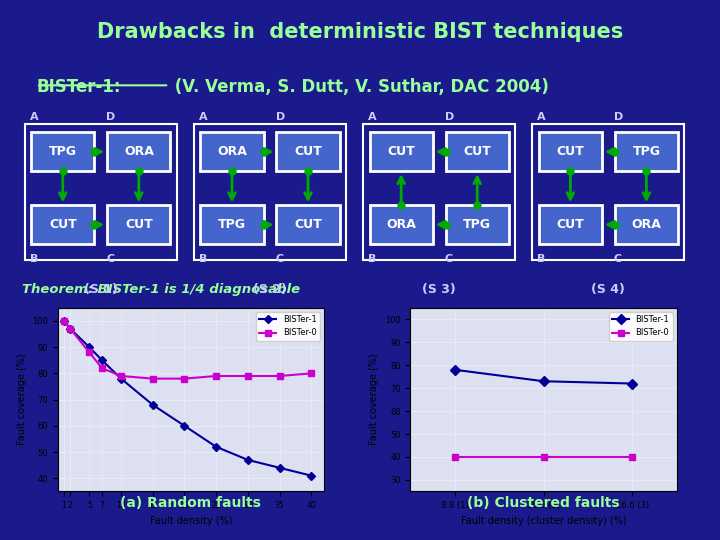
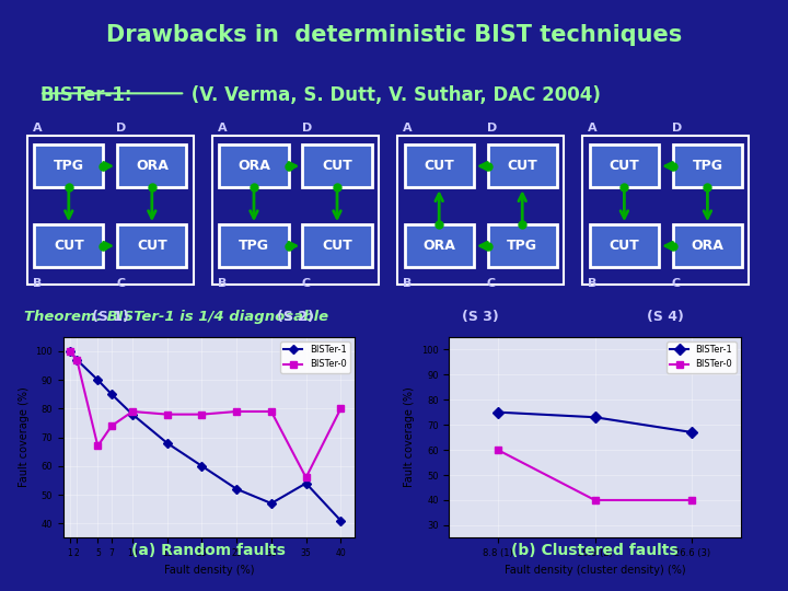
BISTer-0/5: 88 -> 67
BISTer-0/7: 82 -> 74
BISTer-1/35: 44 -> 54
BISTer-0/35: 79 -> 56
BISTer-1/8.8 (1): 78 -> 75
BISTer-0/8.8 (1): 40 -> 60
BISTer-1/26.6 (3): 72 -> 67
